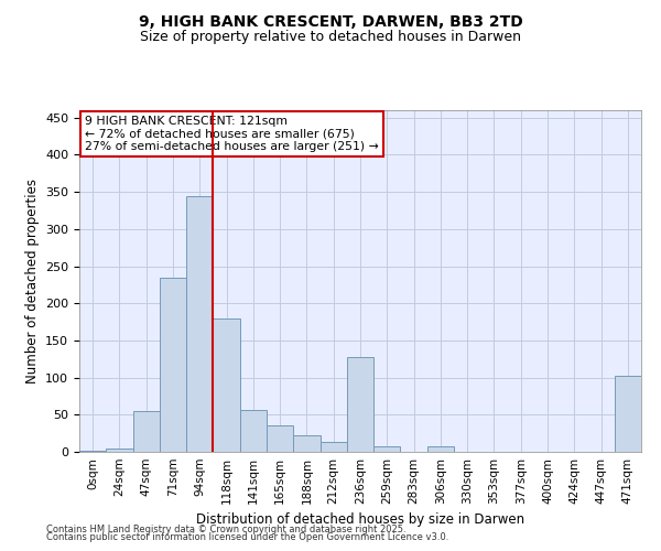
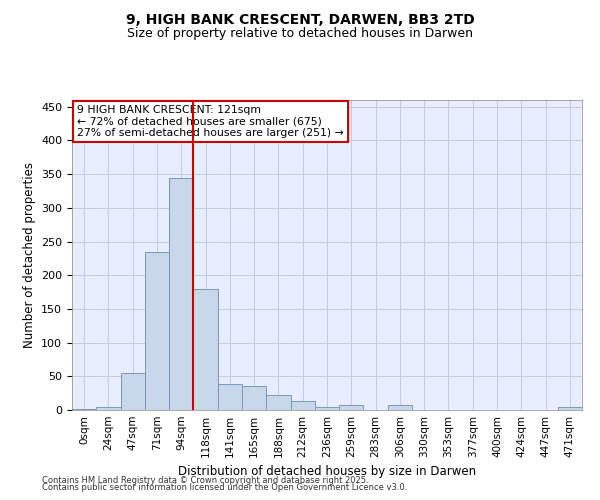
141sqm: 56 -> 38
236sqm: 128 -> 5
471sqm: 102 -> 4
